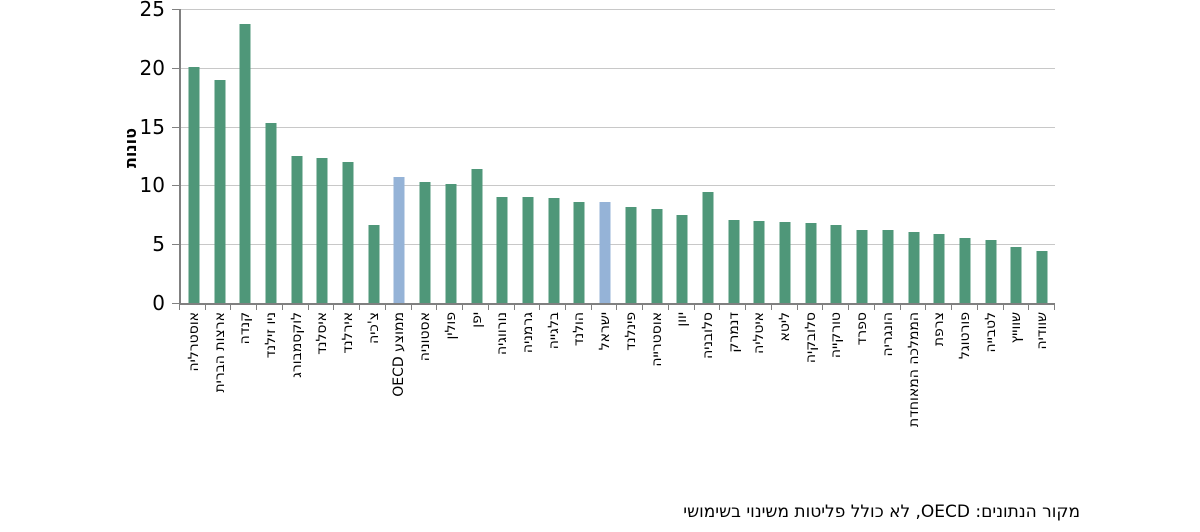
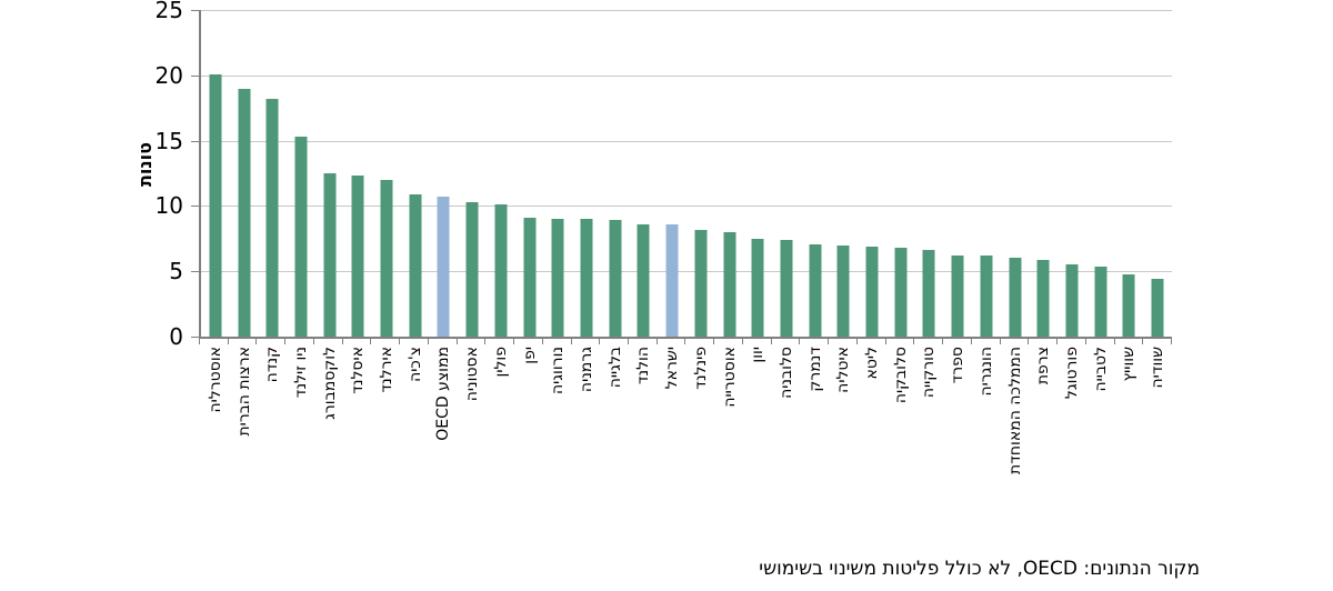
קנדה: 23.7 -> 18.2
צ'כיה: 6.6 -> 10.9
יפן: 11.4 -> 9.1
סלובניה: 9.4 -> 7.4
